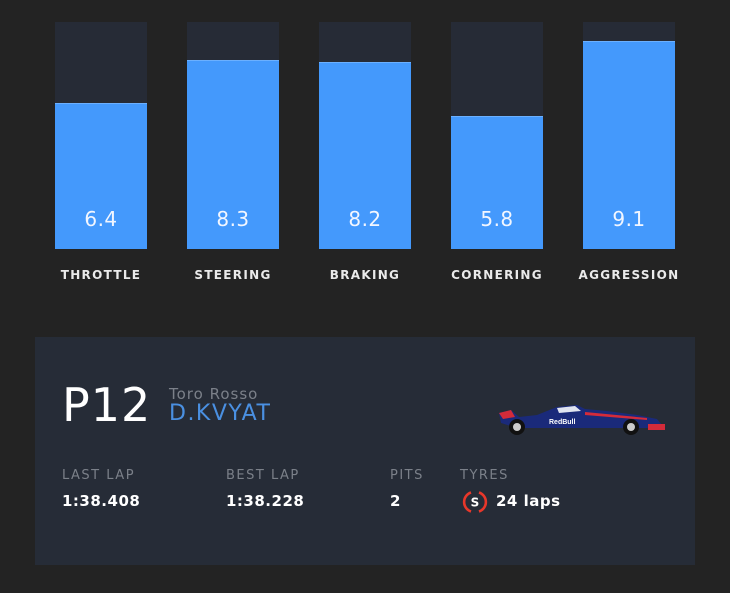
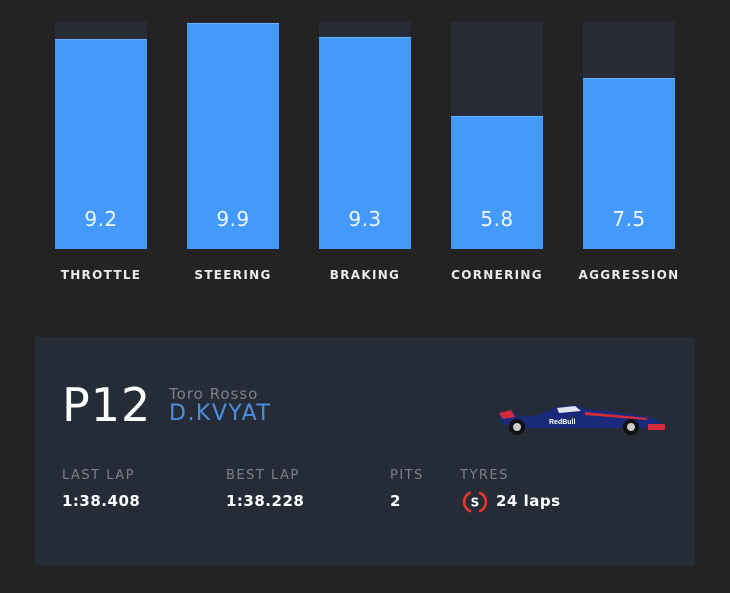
THROTTLE: 6.4 -> 9.2
STEERING: 8.3 -> 9.9
BRAKING: 8.2 -> 9.3
AGGRESSION: 9.1 -> 7.5
